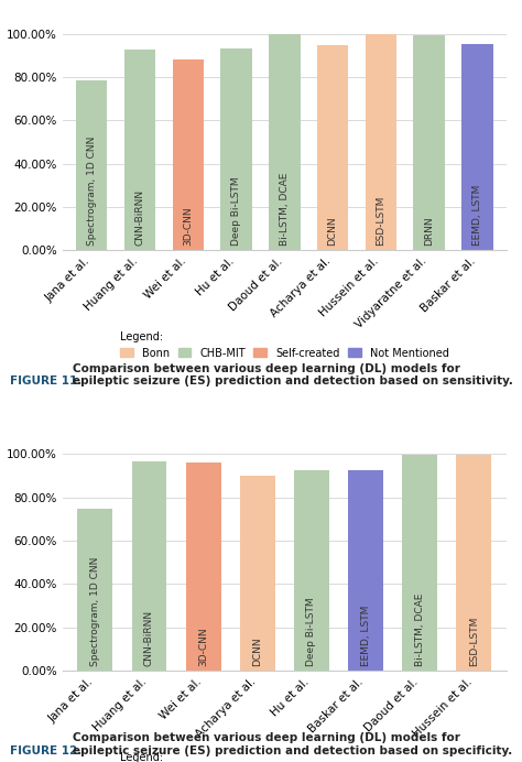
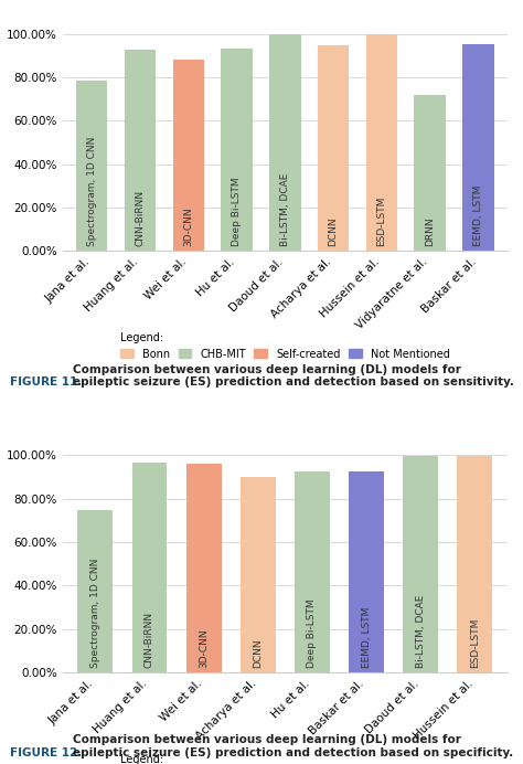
Vidyaratne et al.: 100% -> 72%
